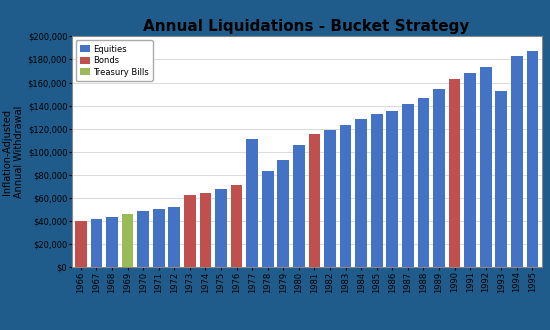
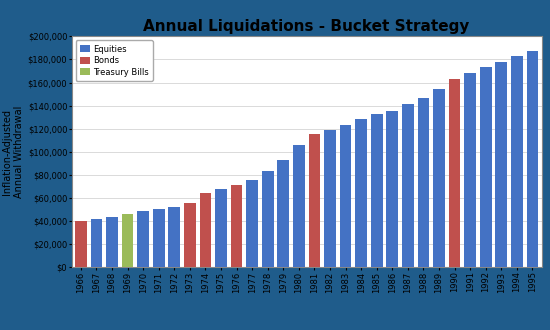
1973: $63,000 -> $56,000
1977: $111,000 -> $76,000
1993: $153,000 -> $178,000
